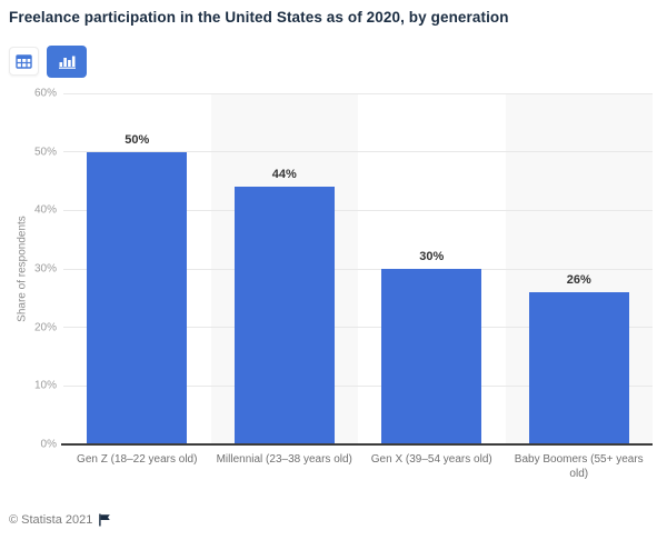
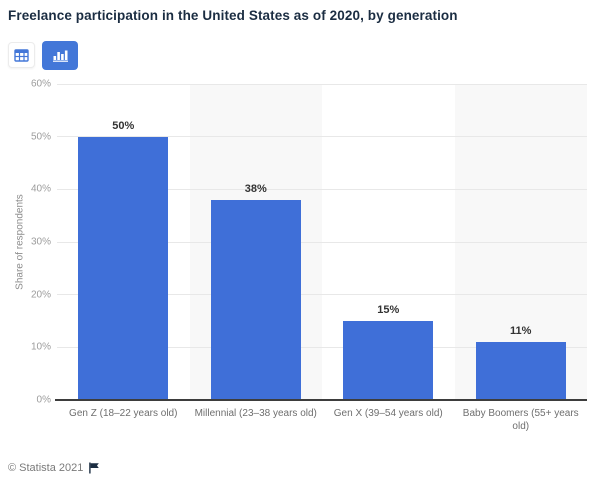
Millennial (23–38 years old): 44% -> 38%
Gen X (39–54 years old): 30% -> 15%
Baby Boomers (55+ years old): 26% -> 11%
